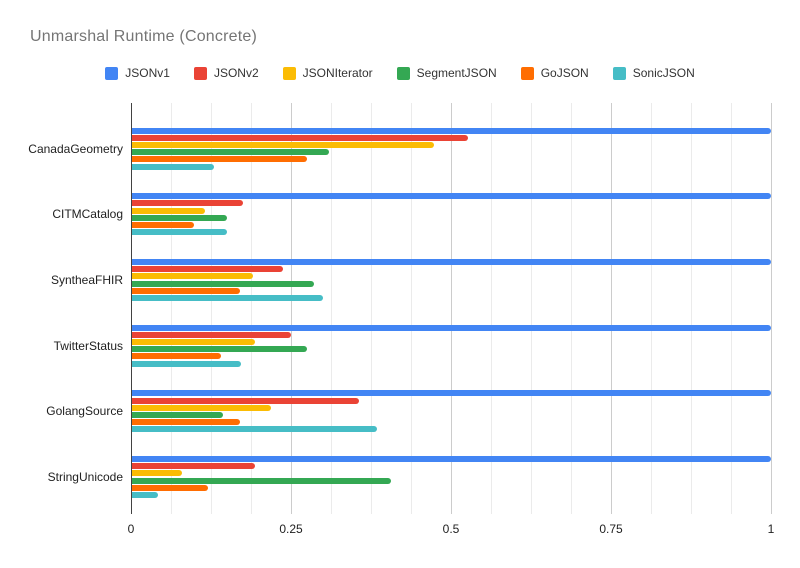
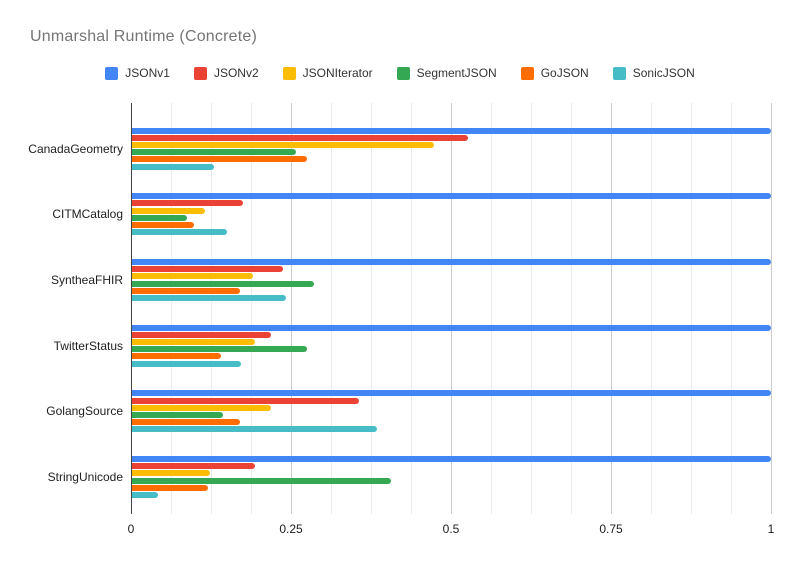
SegmentJSON/CanadaGeometry: 0.31 -> 0.26
SegmentJSON/CITMCatalog: 0.15 -> 0.09
SonicJSON/SyntheaFHIR: 0.30 -> 0.24
JSONv2/TwitterStatus: 0.25 -> 0.22
JSONIterator/StringUnicode: 0.08 -> 0.12
